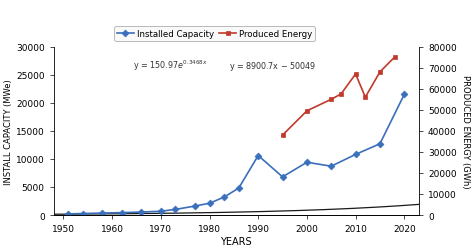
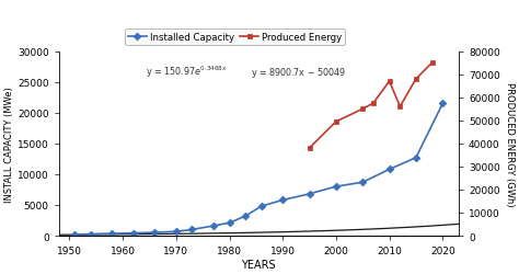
Installed Capacity/1990: 10600 -> 5800
Installed Capacity/2000: 9400 -> 8000
